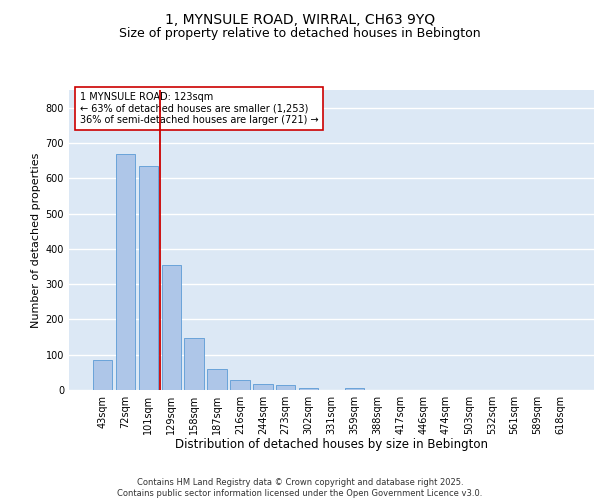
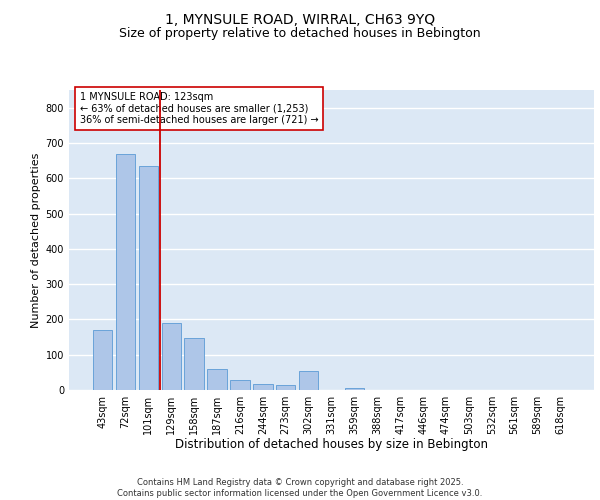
43sqm: 85 -> 170
129sqm: 355 -> 190
302sqm: 6 -> 55
